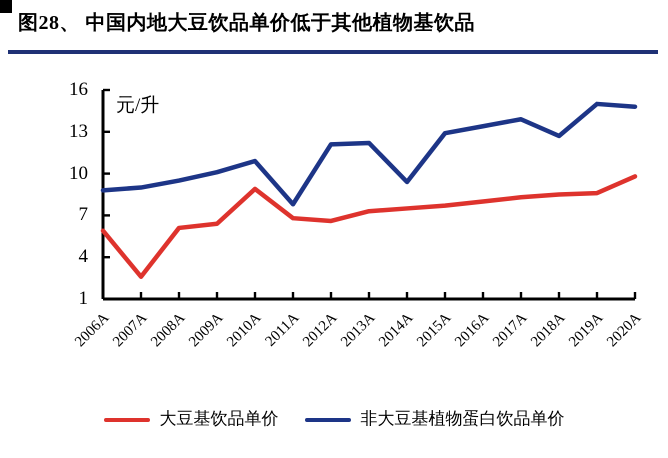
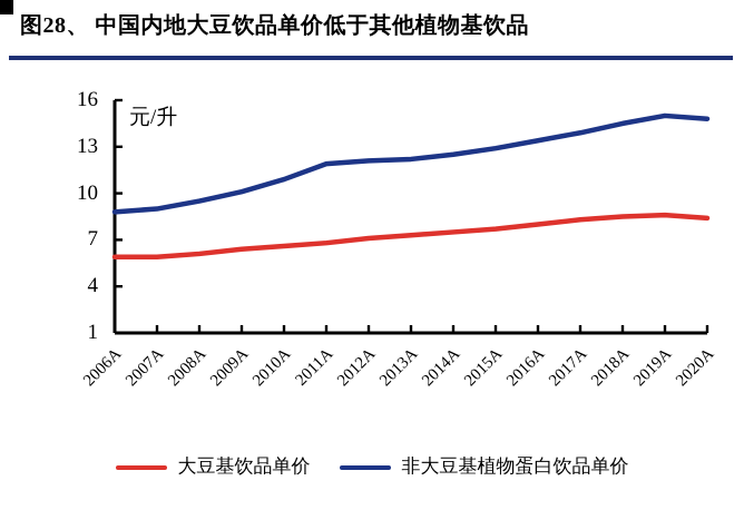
大豆基饮品单价/2007A: 2.6 -> 5.9
大豆基饮品单价/2010A: 8.9 -> 6.6
非大豆基植物蛋白饮品单价/2011A: 7.8 -> 11.9
大豆基饮品单价/2012A: 6.6 -> 7.1
非大豆基植物蛋白饮品单价/2014A: 9.4 -> 12.5
非大豆基植物蛋白饮品单价/2018A: 12.7 -> 14.5
大豆基饮品单价/2020A: 9.8 -> 8.4
